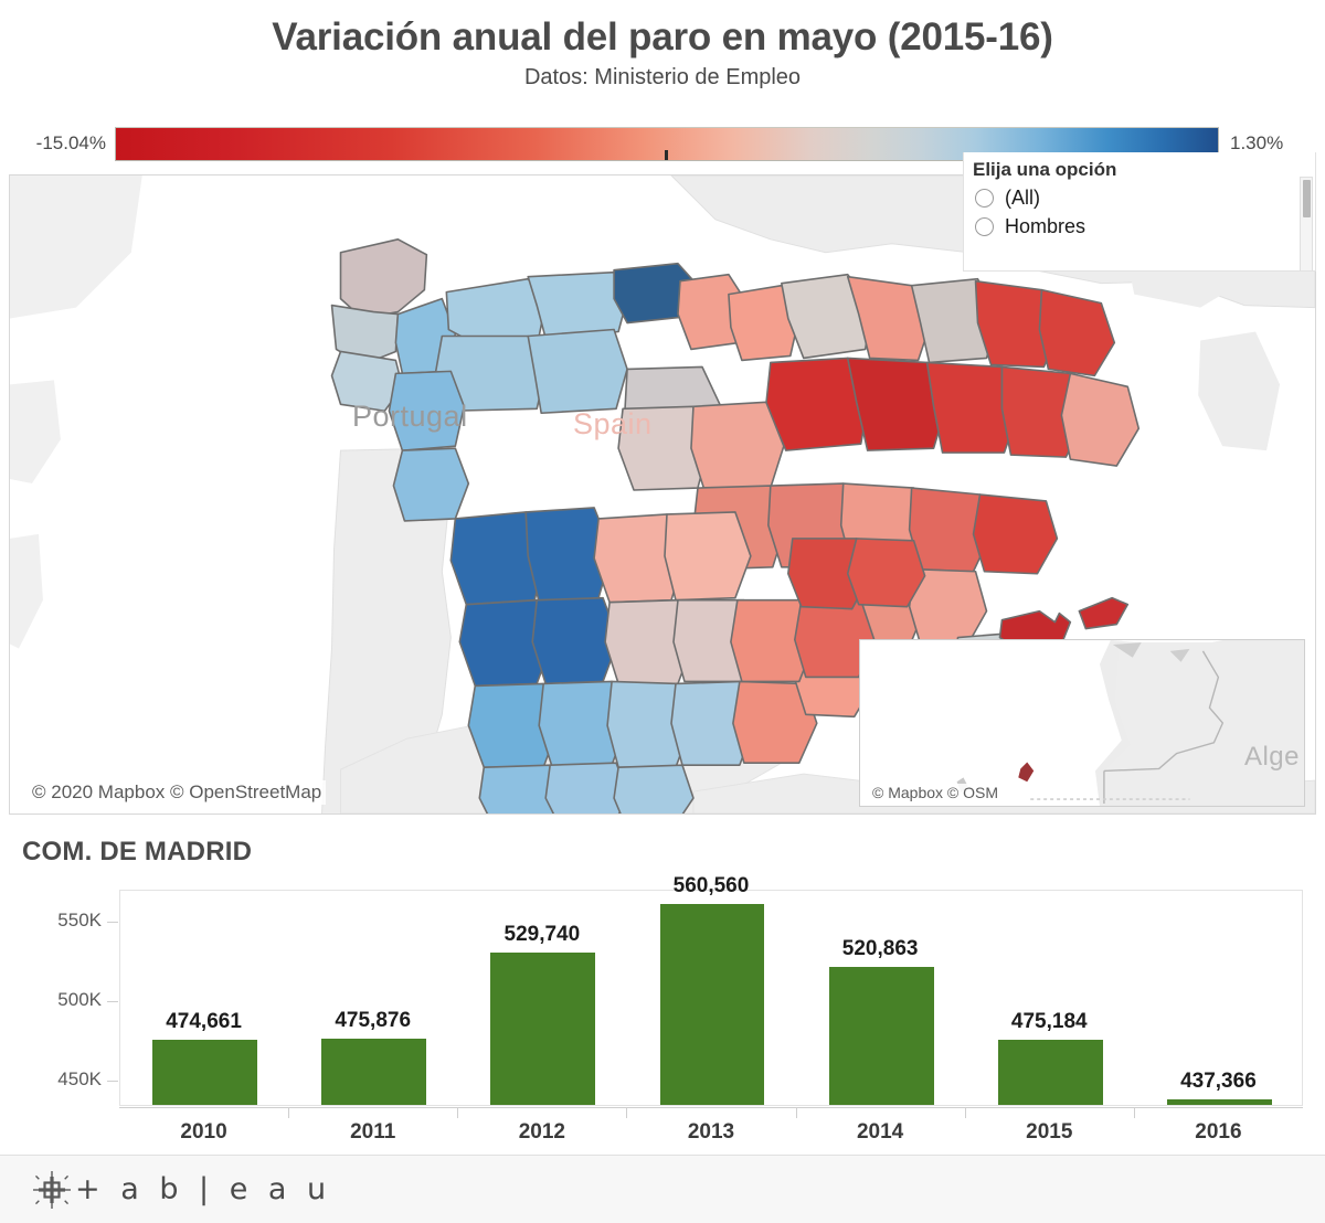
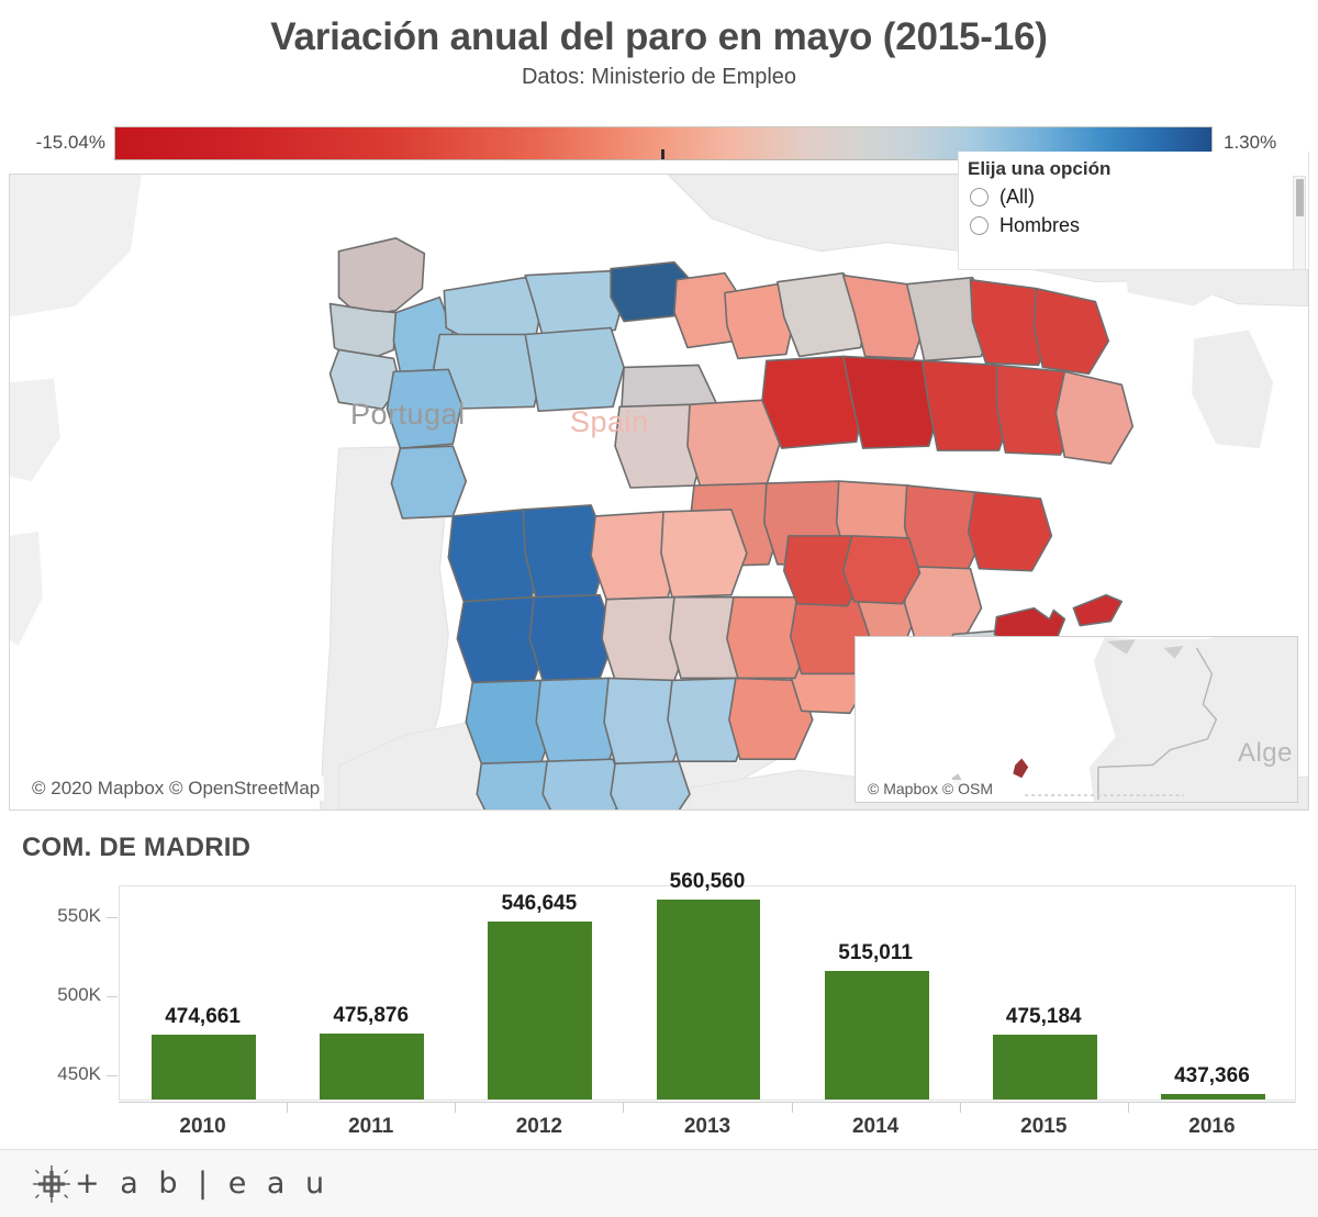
2012: 529,740 -> 546,645
2014: 520,863 -> 515,011
